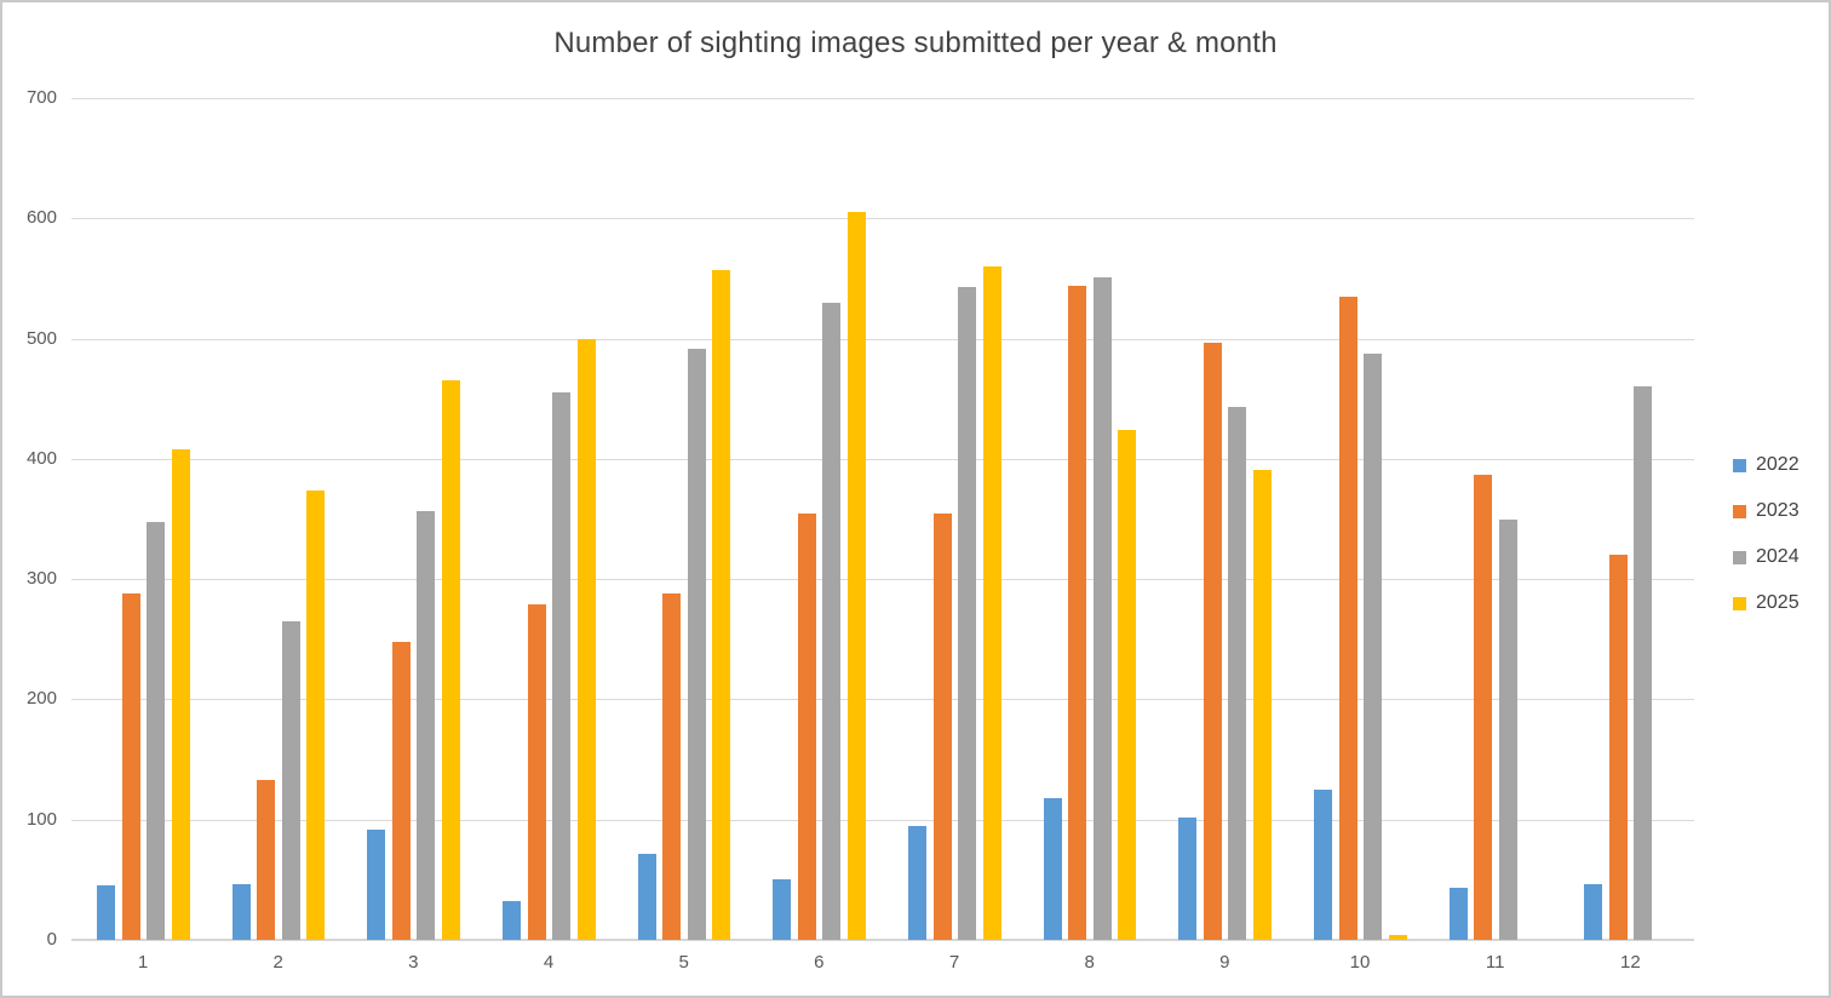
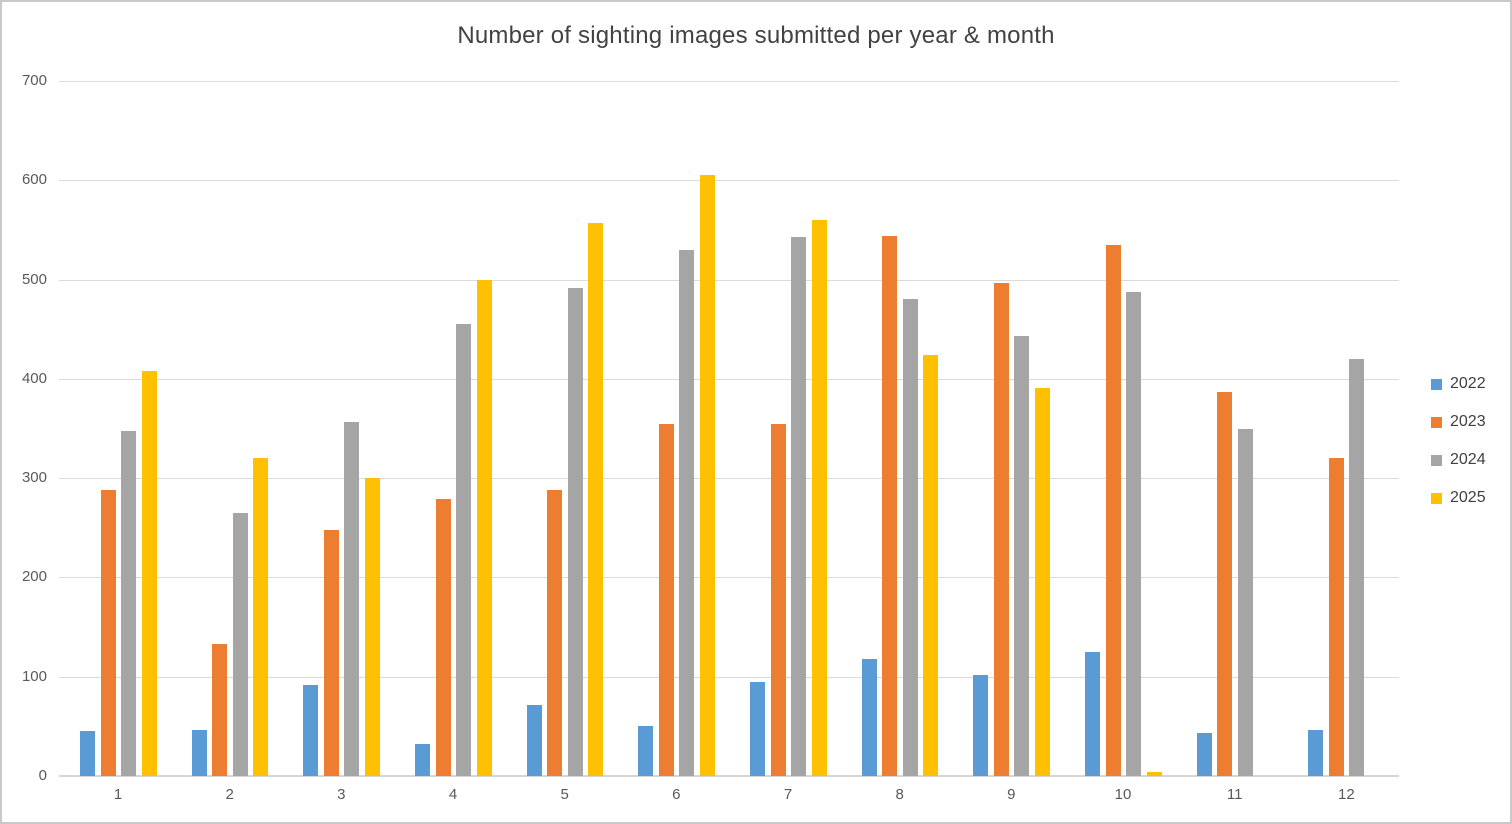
2025/2: 370 -> 320
2025/3: 460 -> 300
2024/8: 550 -> 480
2024/12: 460 -> 420
